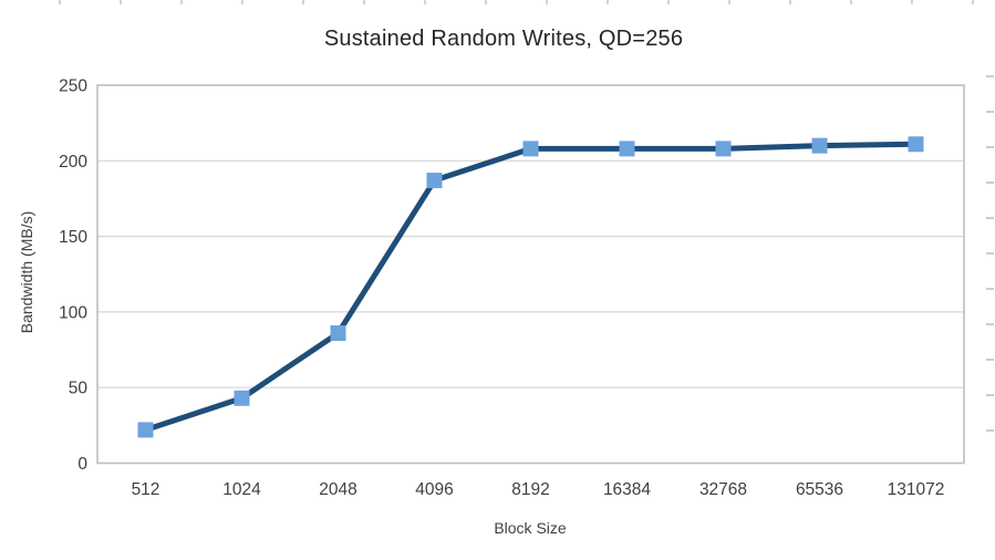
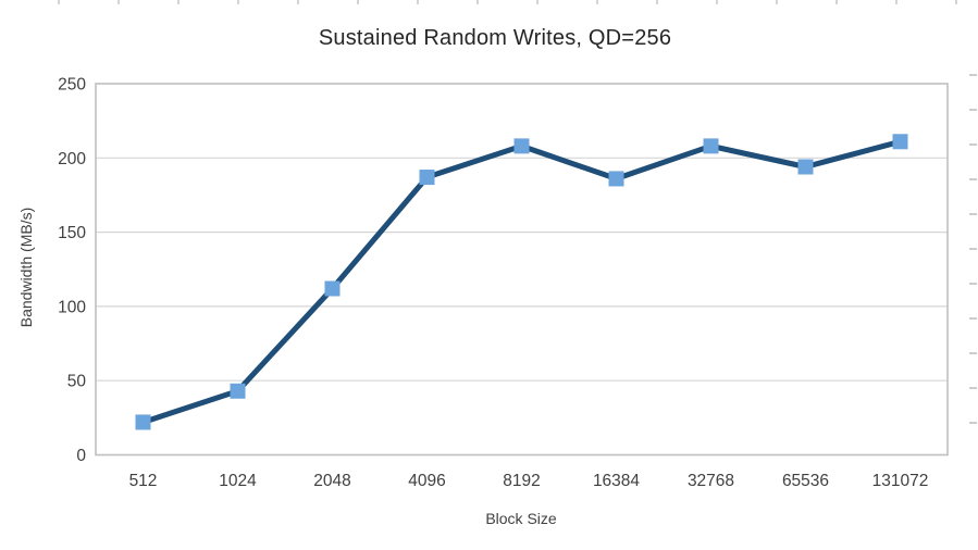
2048: 86 -> 112
16384: 208 -> 186
65536: 210 -> 194
